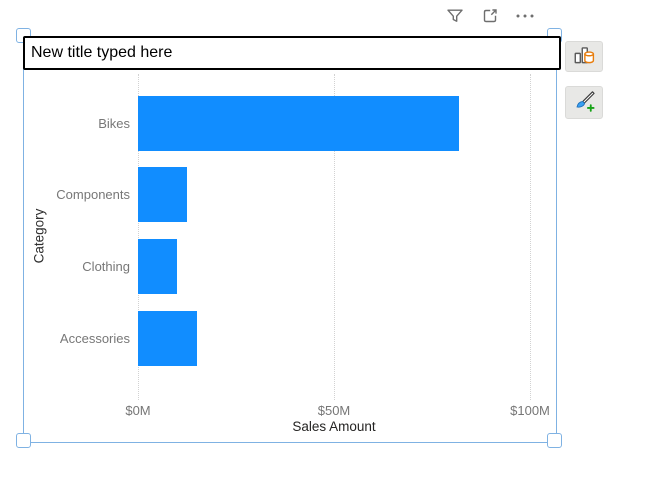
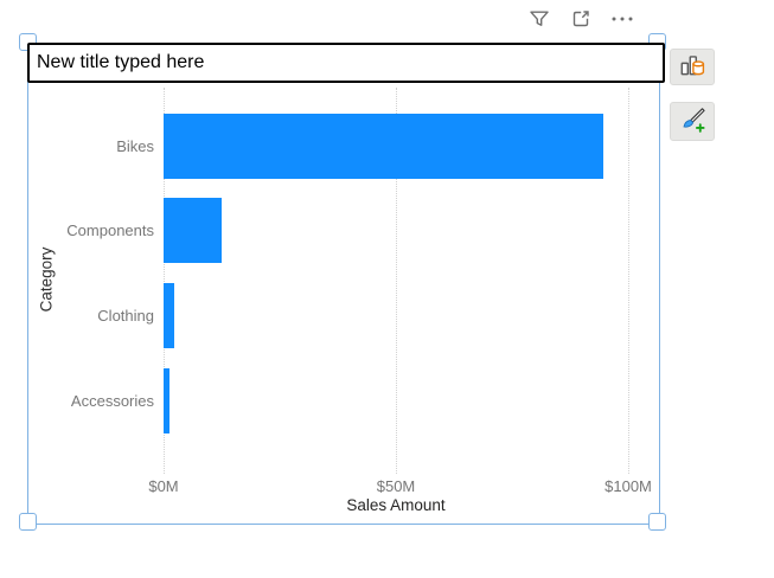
Bikes: $82M -> $95M
Clothing: $10M -> $2M
Accessories: $15M -> $1M
